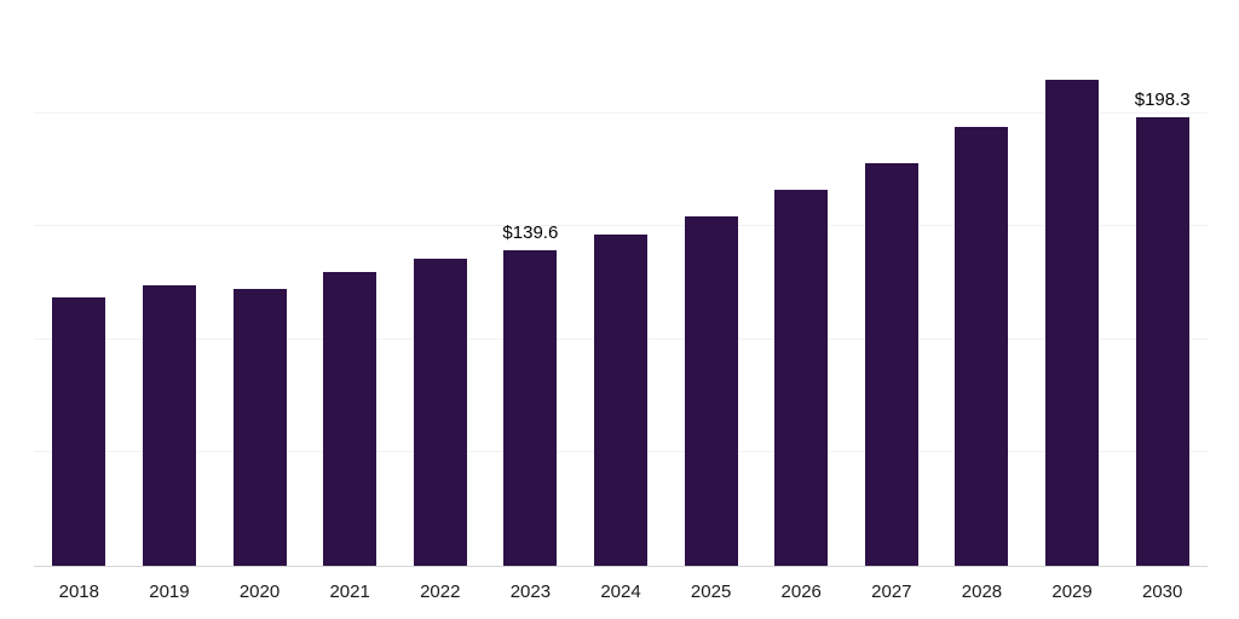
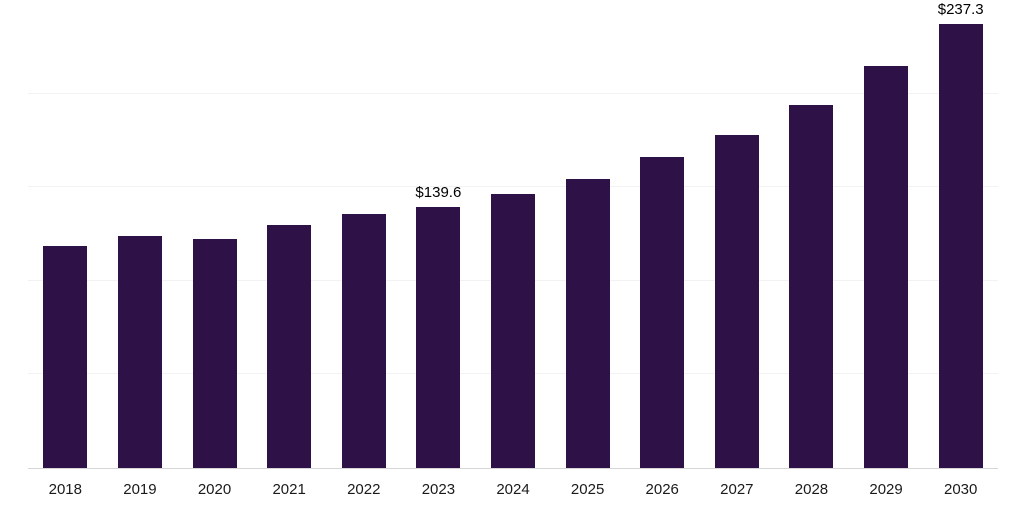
2030: $198.3 -> $237.3
